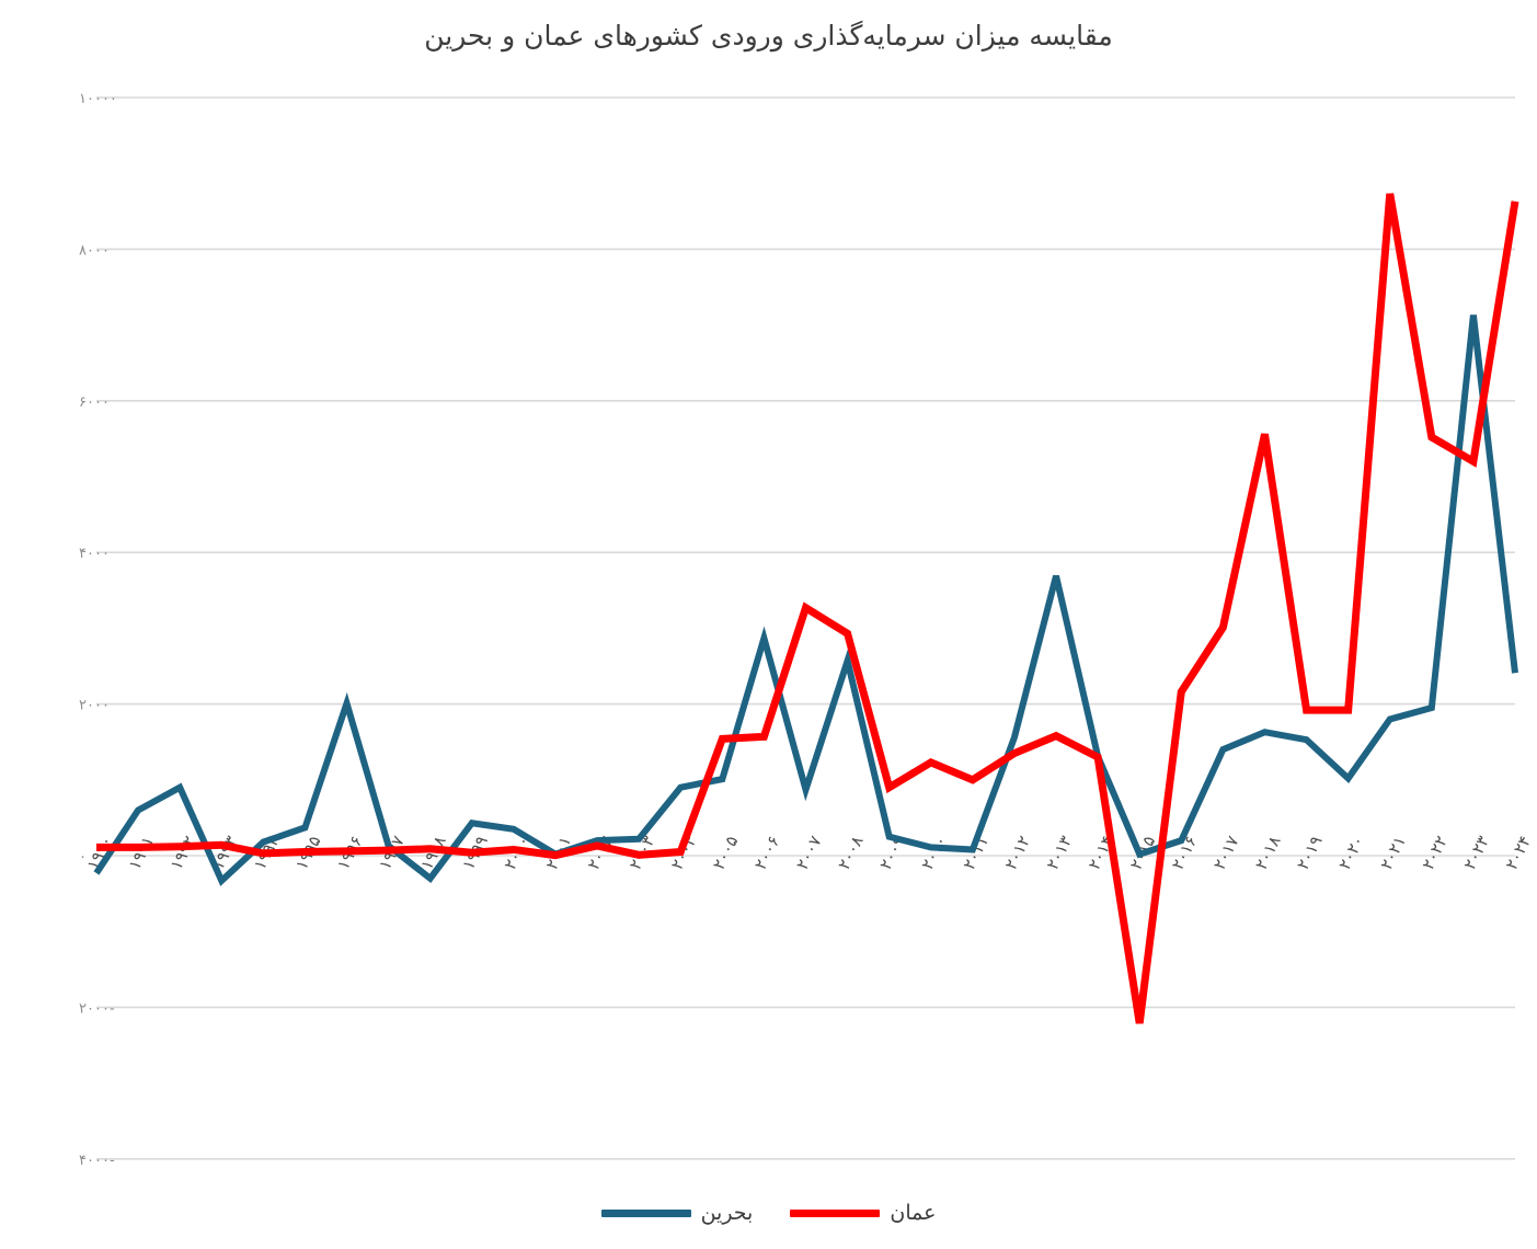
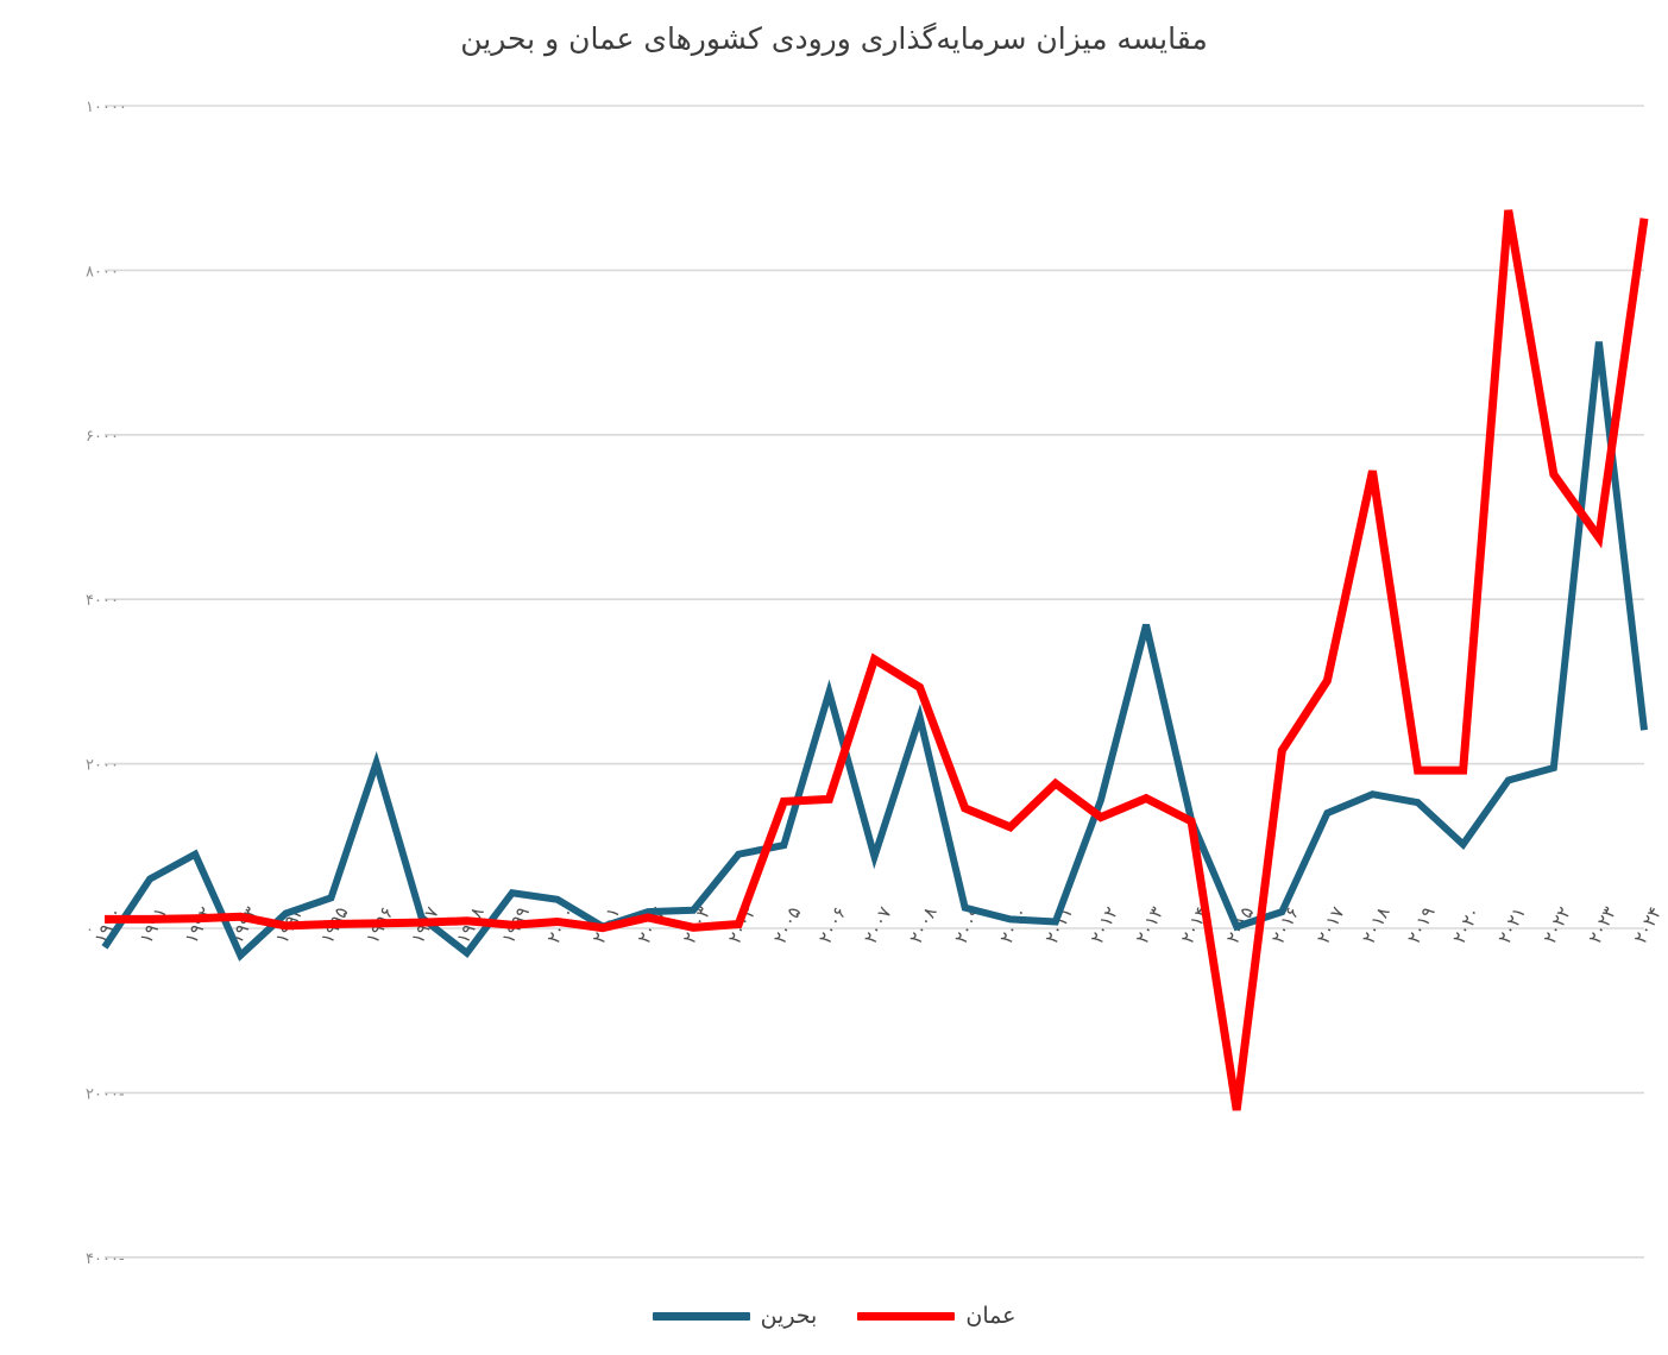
عمان/۲۰۰۹: 900 -> 1500
عمان/۲۰۱۱: 1000 -> 1800
عمان/۲۰۲۳: 5200 -> 4800
